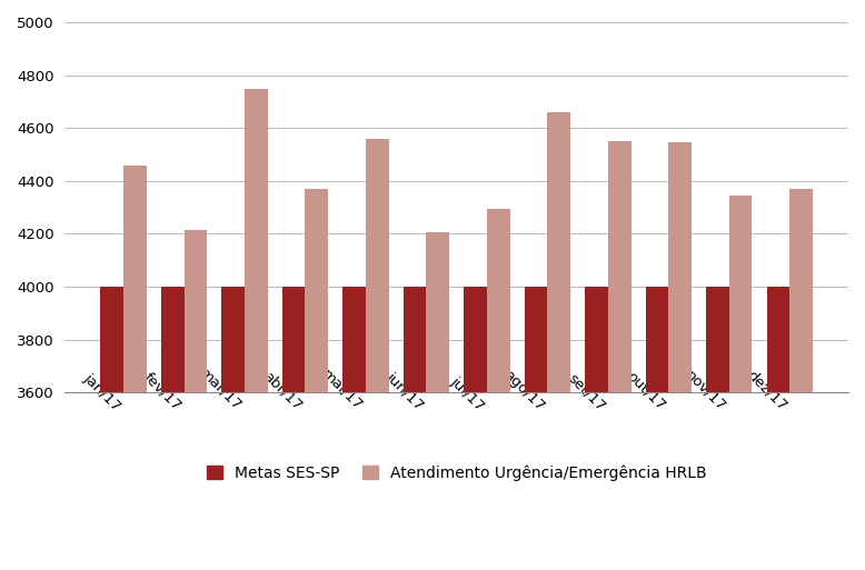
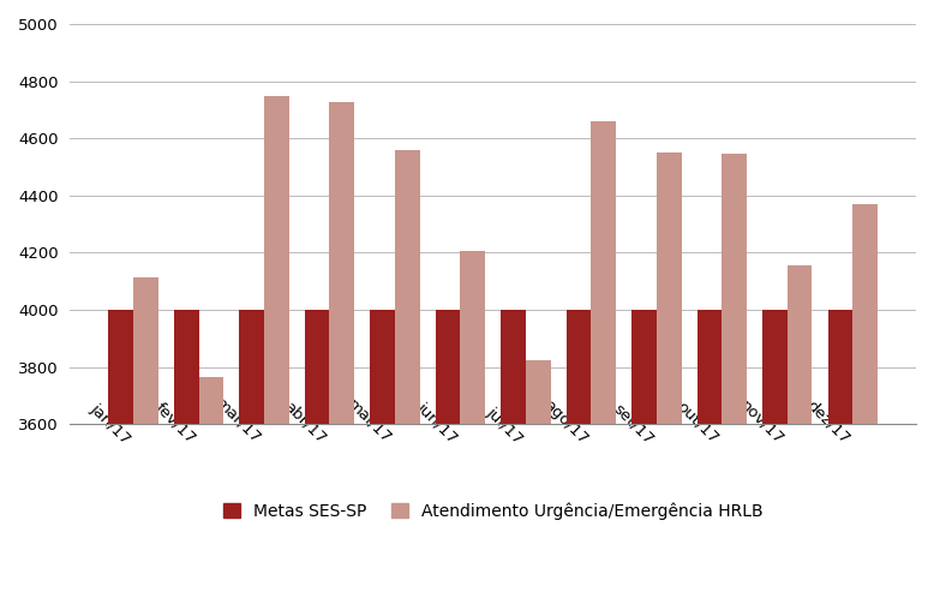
Atendimento Urgência/Emergência HRLB/jan/17: 4460 -> 4115
Atendimento Urgência/Emergência HRLB/fev/17: 4215 -> 3765
Atendimento Urgência/Emergência HRLB/abr/17: 4370 -> 4725
Atendimento Urgência/Emergência HRLB/jul/17: 4295 -> 3825
Atendimento Urgência/Emergência HRLB/nov/17: 4345 -> 4155
